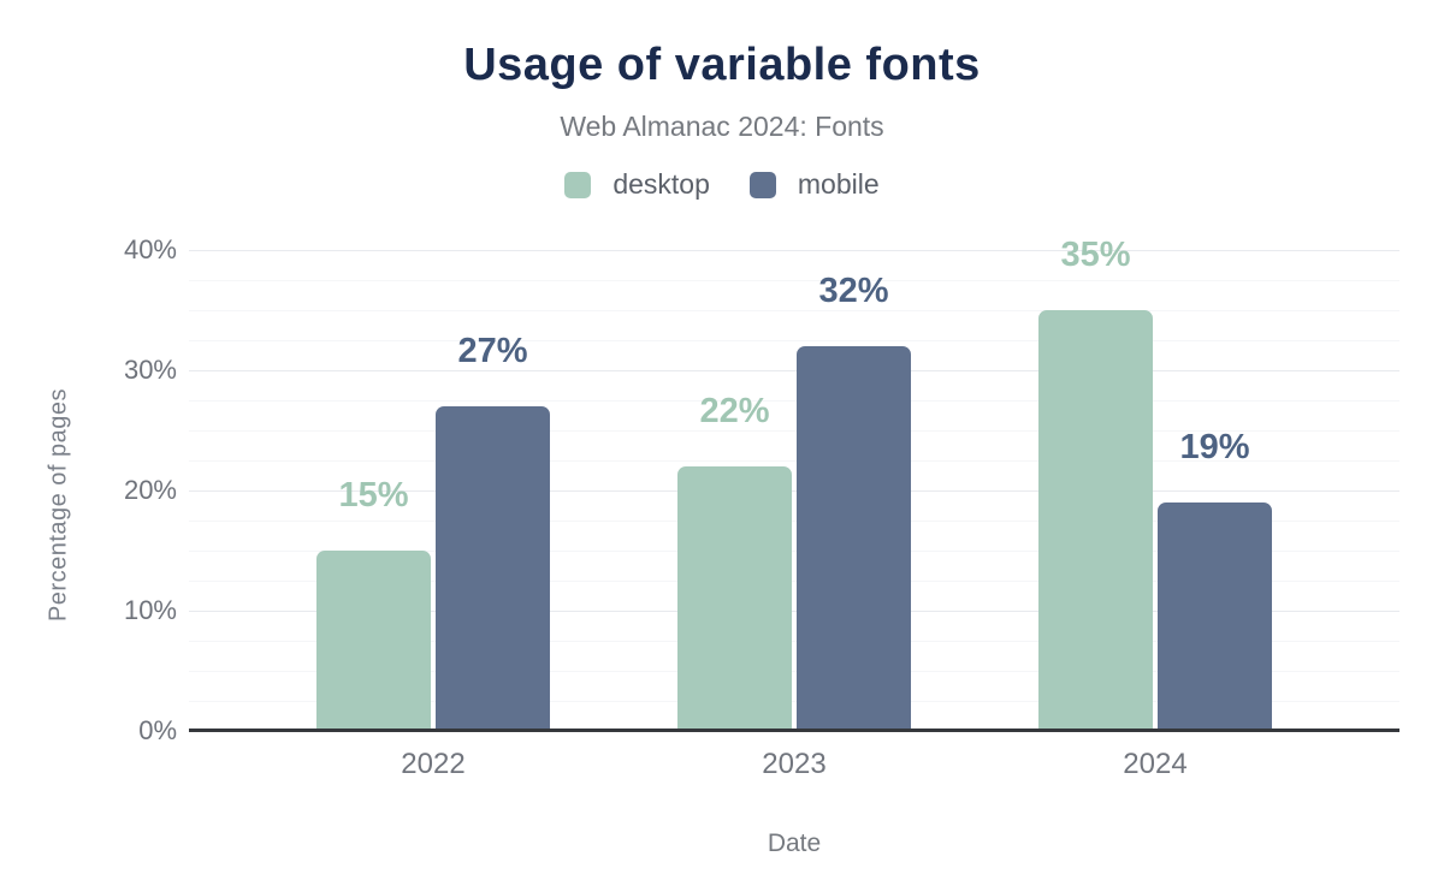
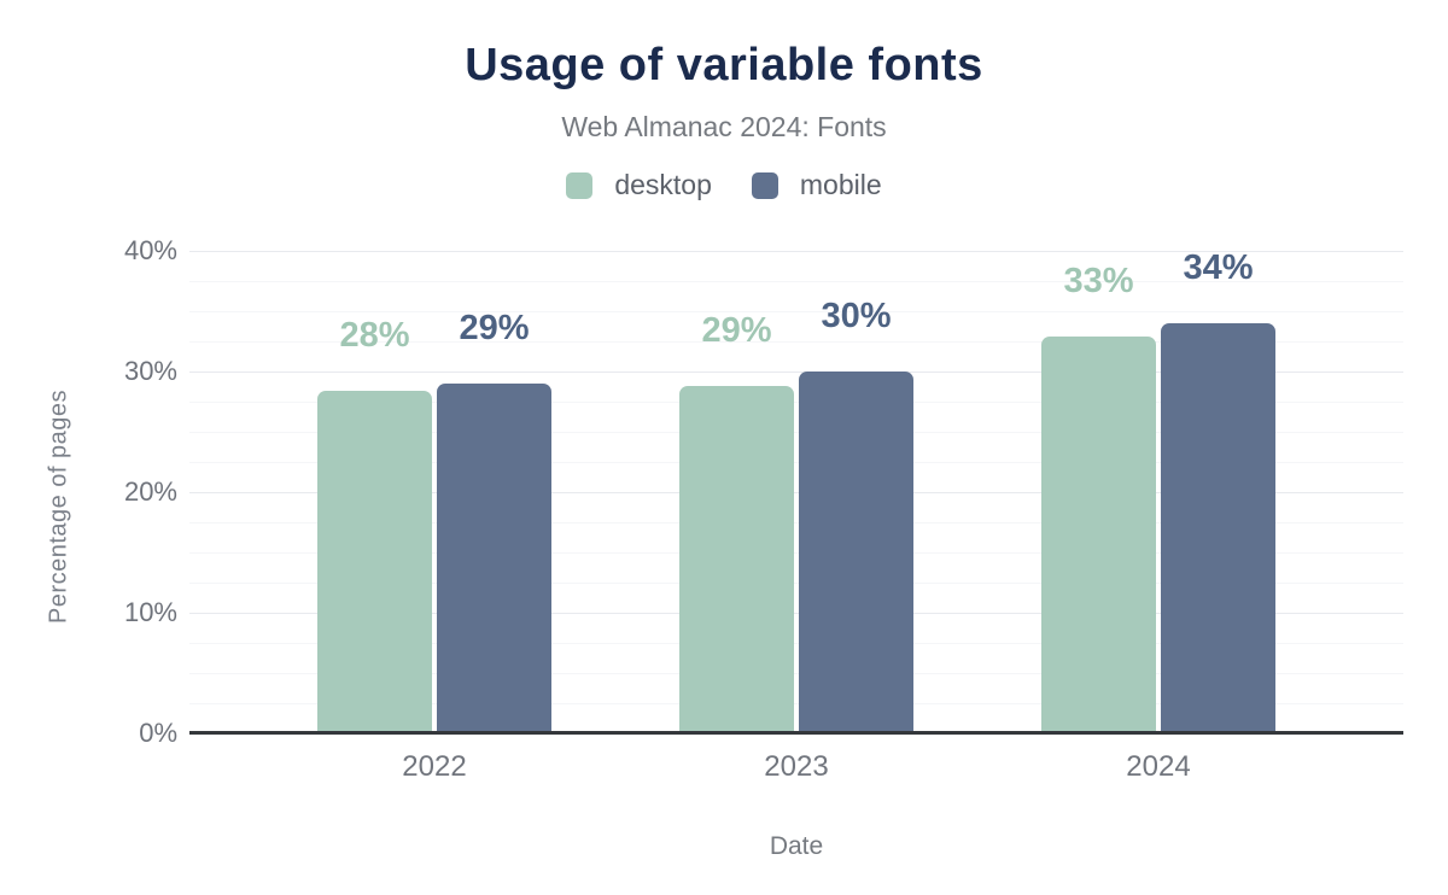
desktop/2022: 15% -> 28%
mobile/2022: 27% -> 29%
desktop/2023: 22% -> 29%
mobile/2023: 32% -> 30%
desktop/2024: 35% -> 33%
mobile/2024: 19% -> 34%
